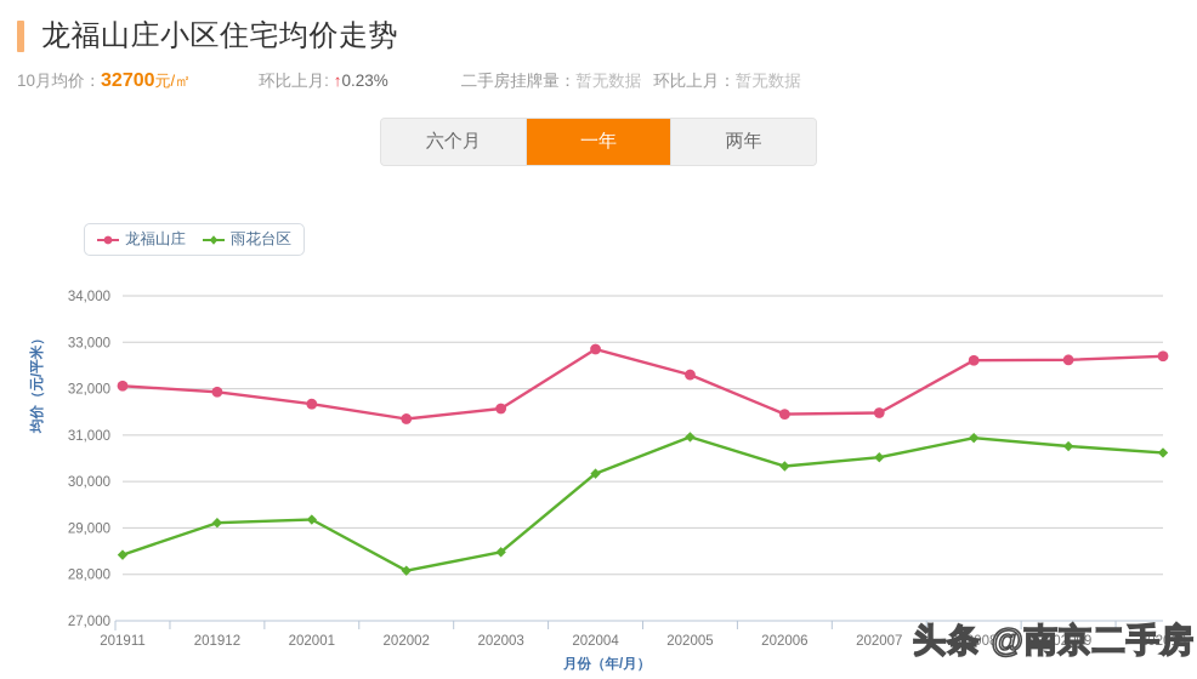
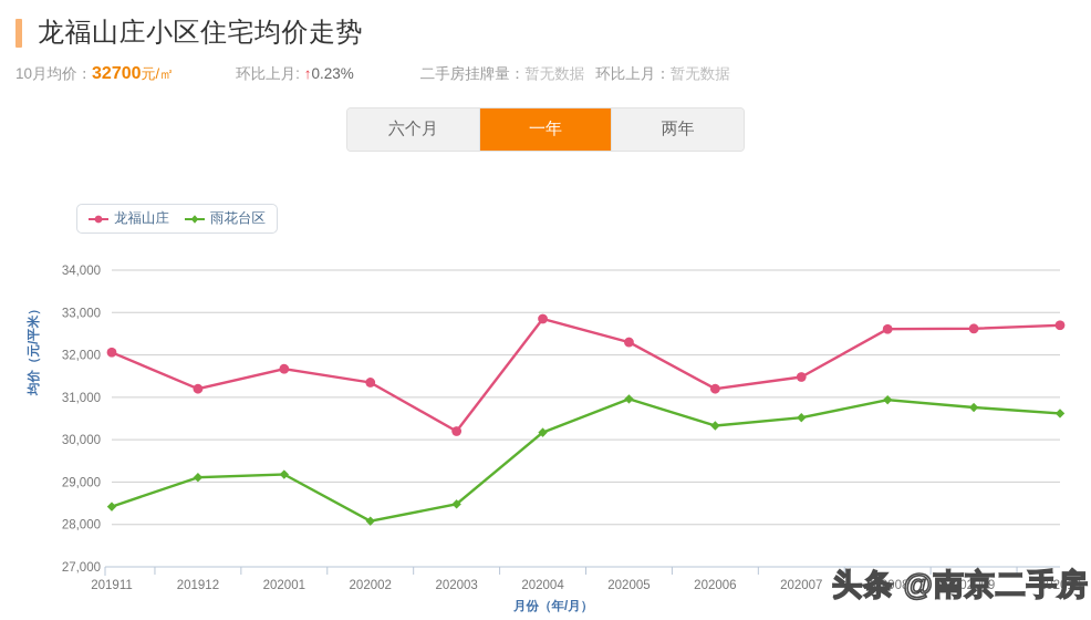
龙福山庄/201912: 31900 -> 31200
龙福山庄/202003: 31600 -> 30200
龙福山庄/202006: 31400 -> 31200
